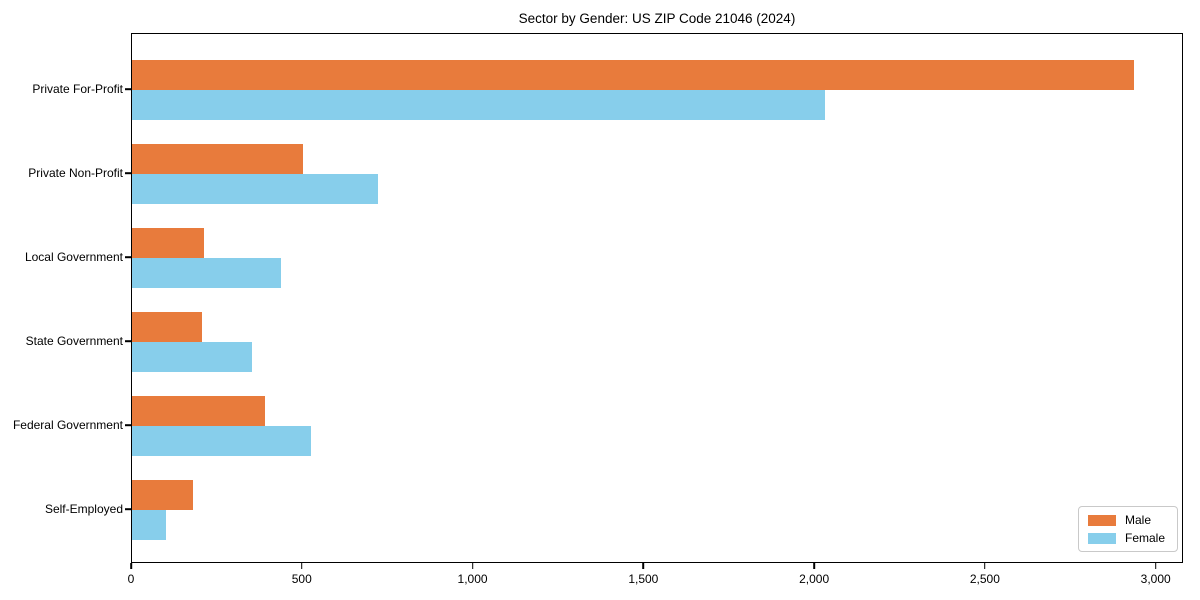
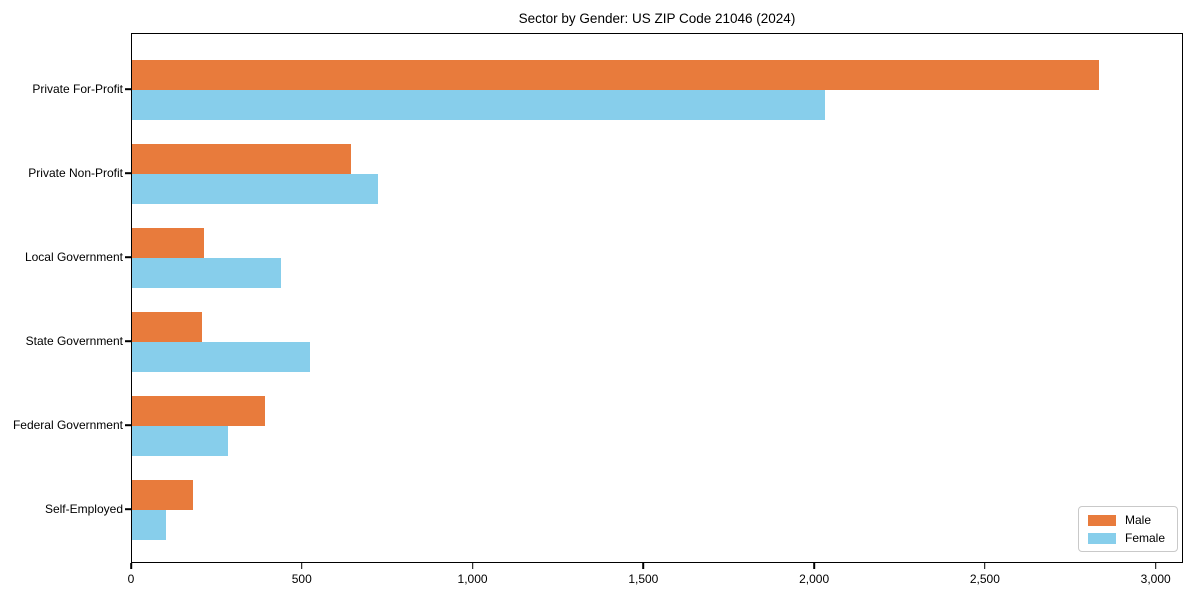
Male/Private For-Profit: 2940 -> 2830
Male/Private Non-Profit: 500 -> 640
Female/State Government: 350 -> 520
Female/Federal Government: 520 -> 280
